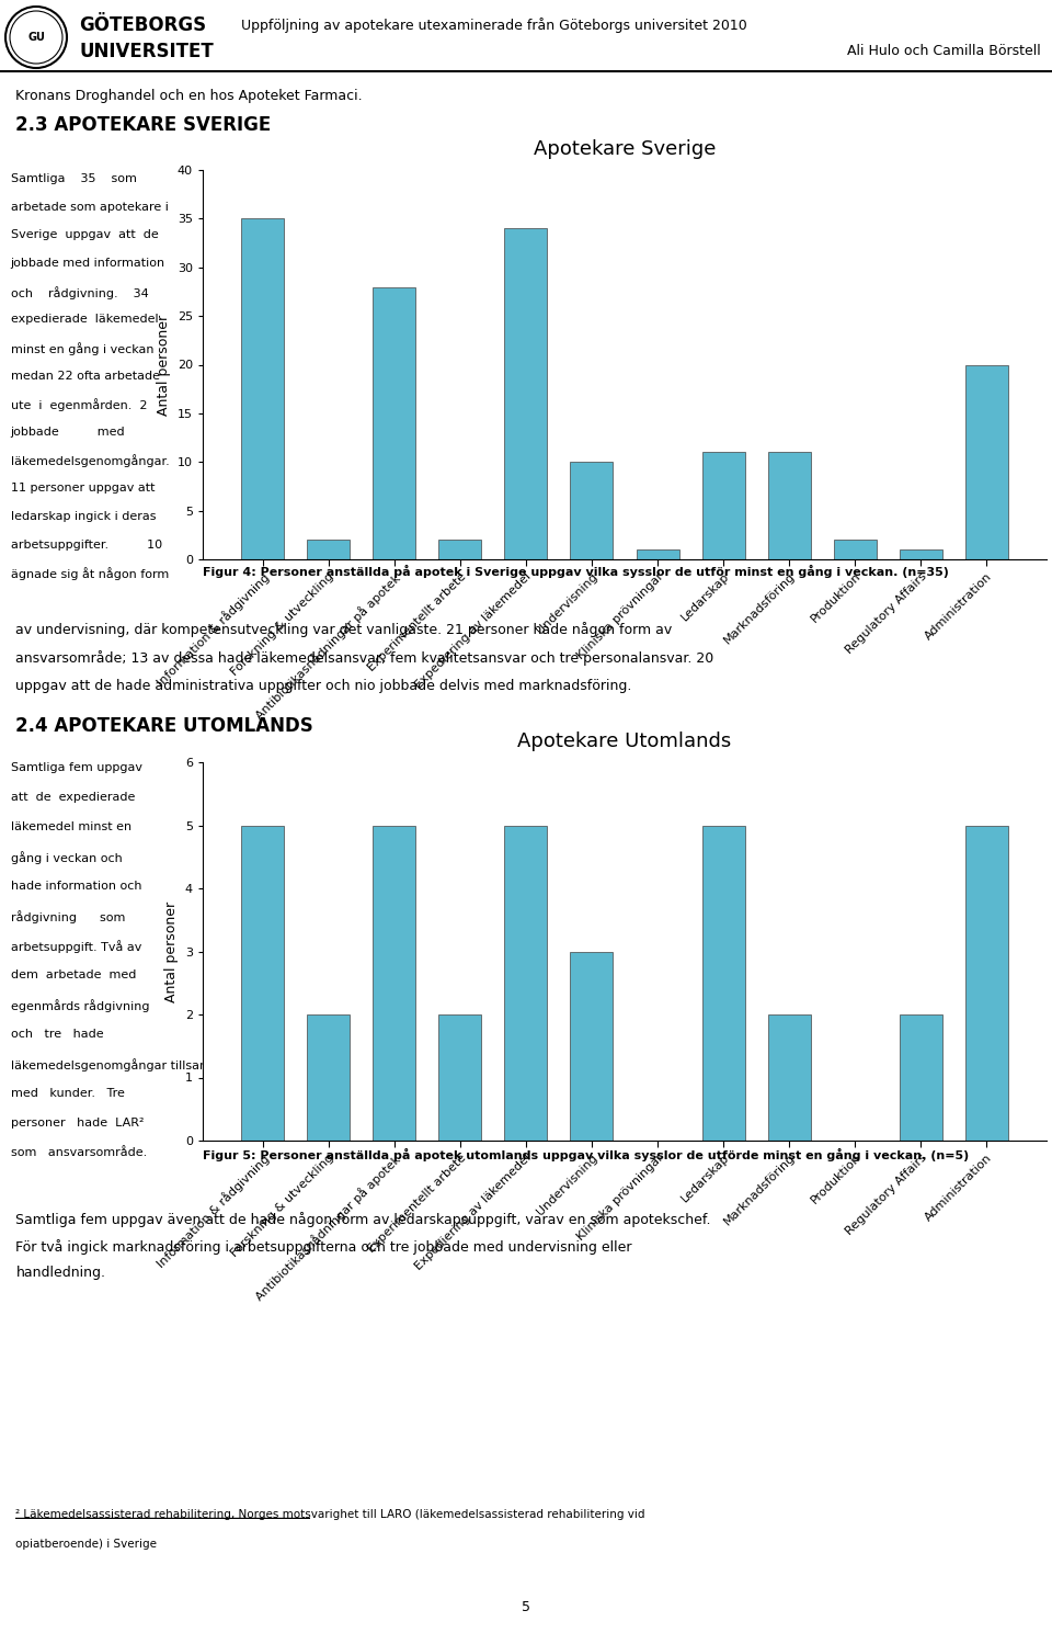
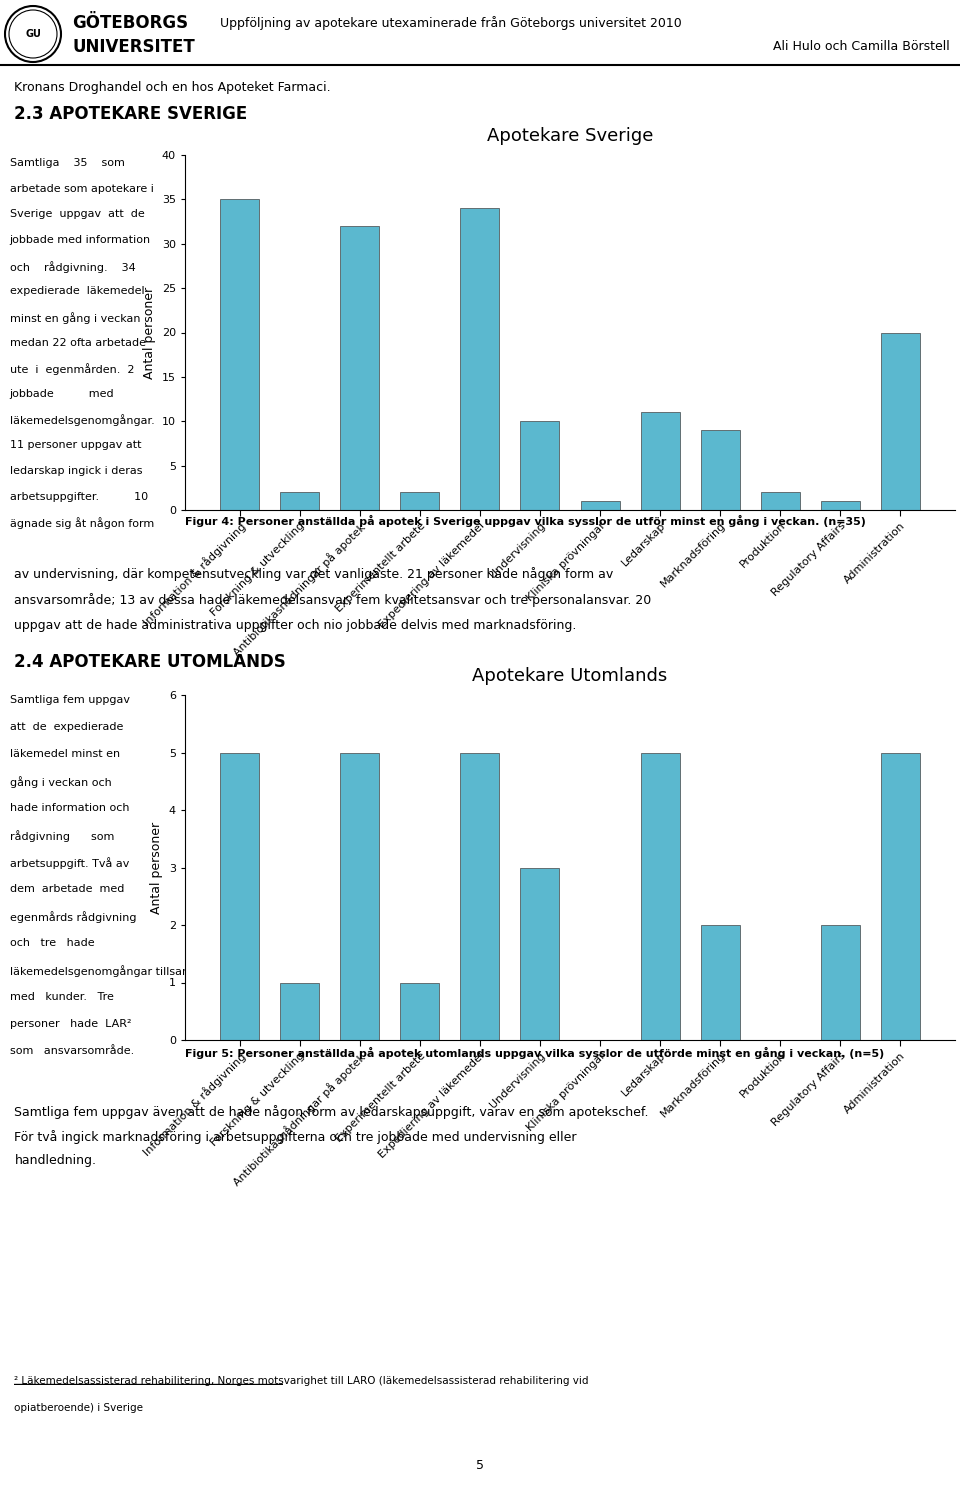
Apotekare Sverige/Antibiotikasпådningar på apotek: 28 -> 32
Apotekare Sverige/Marknadsföring: 11 -> 9
Apotekare Utomlands/Forskning & utveckling: 2 -> 1
Apotekare Utomlands/Experimentellt arbete: 2 -> 1
